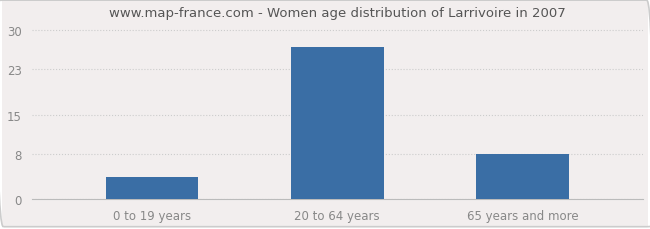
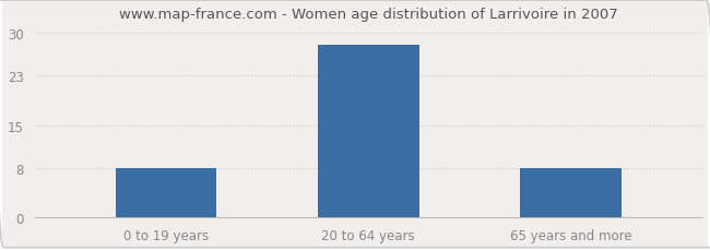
0 to 19 years: 4 -> 8
20 to 64 years: 27 -> 28
